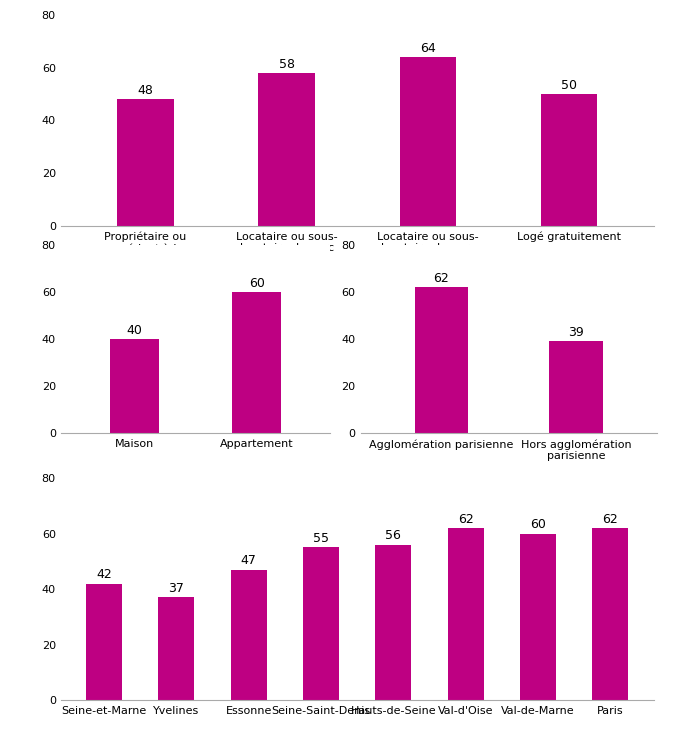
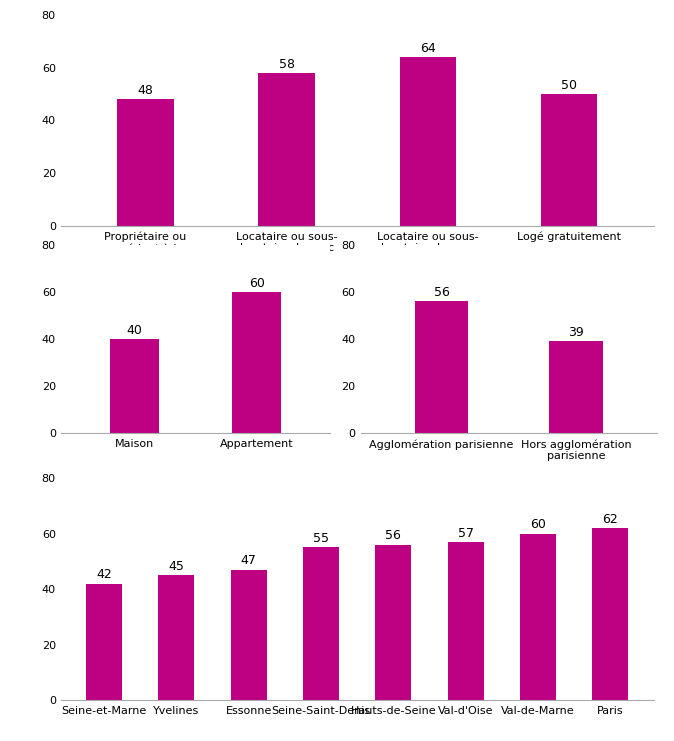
Agglomération parisienne: 62 -> 56
Yvelines: 37 -> 45
Val-d'Oise: 62 -> 57
